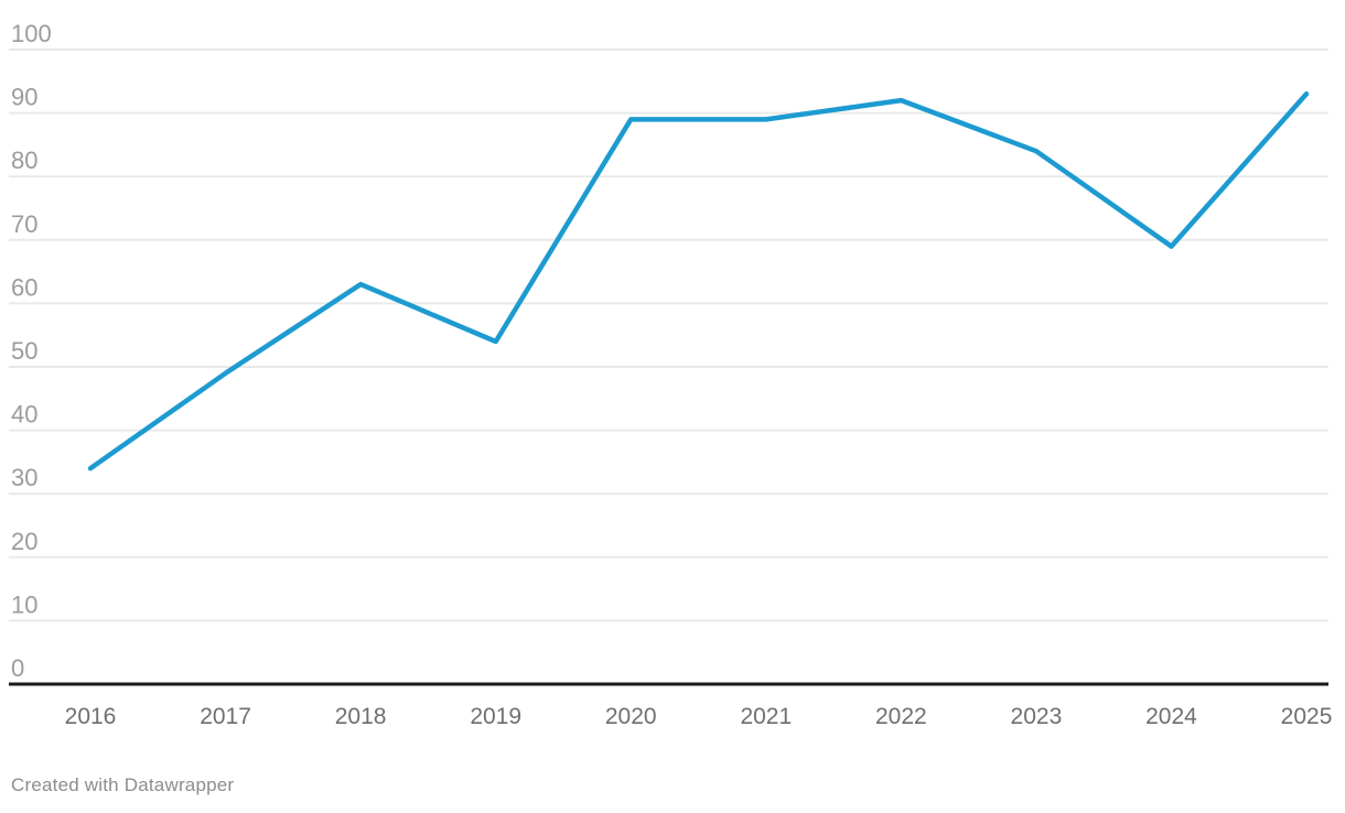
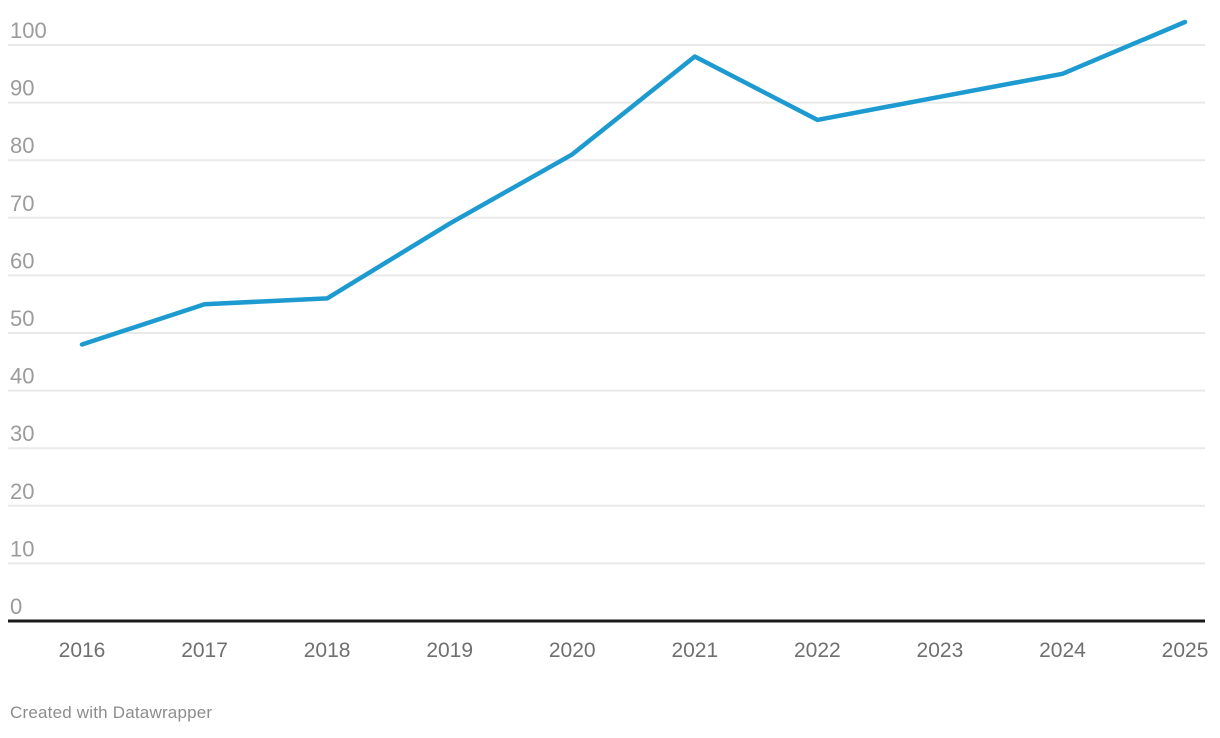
2016: 34 -> 48
2017: 49 -> 55
2018: 63 -> 56
2019: 54 -> 69
2020: 89 -> 81
2021: 89 -> 98
2022: 92 -> 87
2023: 84 -> 91
2024: 69 -> 95
2025: 93 -> 104
